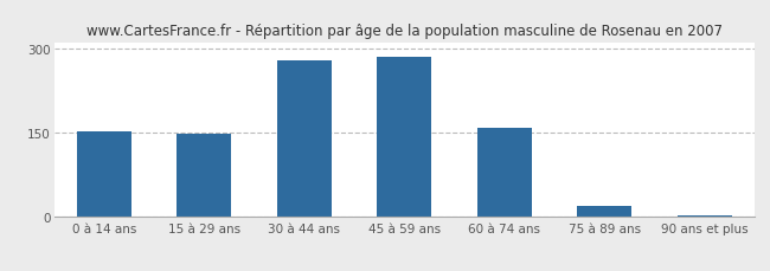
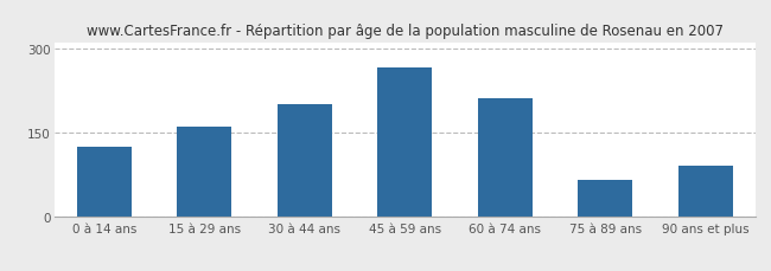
0 à 14 ans: 152 -> 125
15 à 29 ans: 148 -> 160
30 à 44 ans: 278 -> 200
45 à 59 ans: 285 -> 265
60 à 74 ans: 157 -> 210
75 à 89 ans: 18 -> 65
90 ans et plus: 2 -> 90
